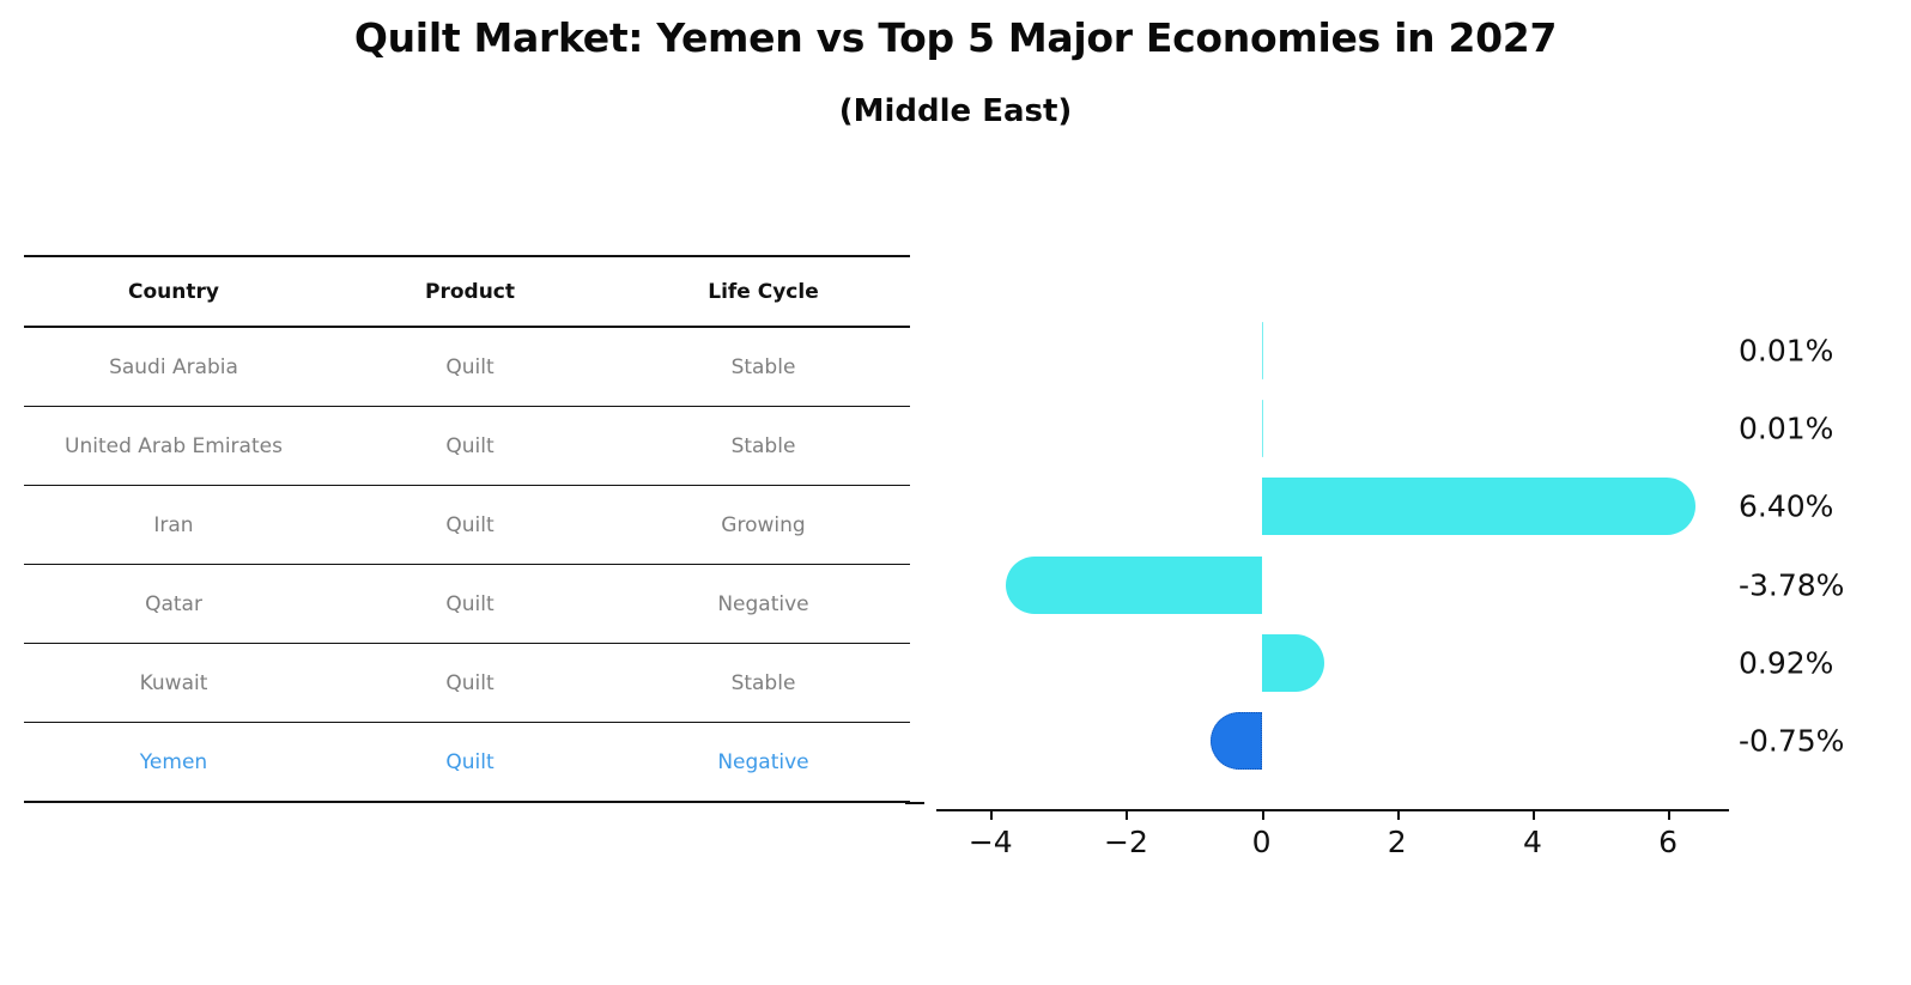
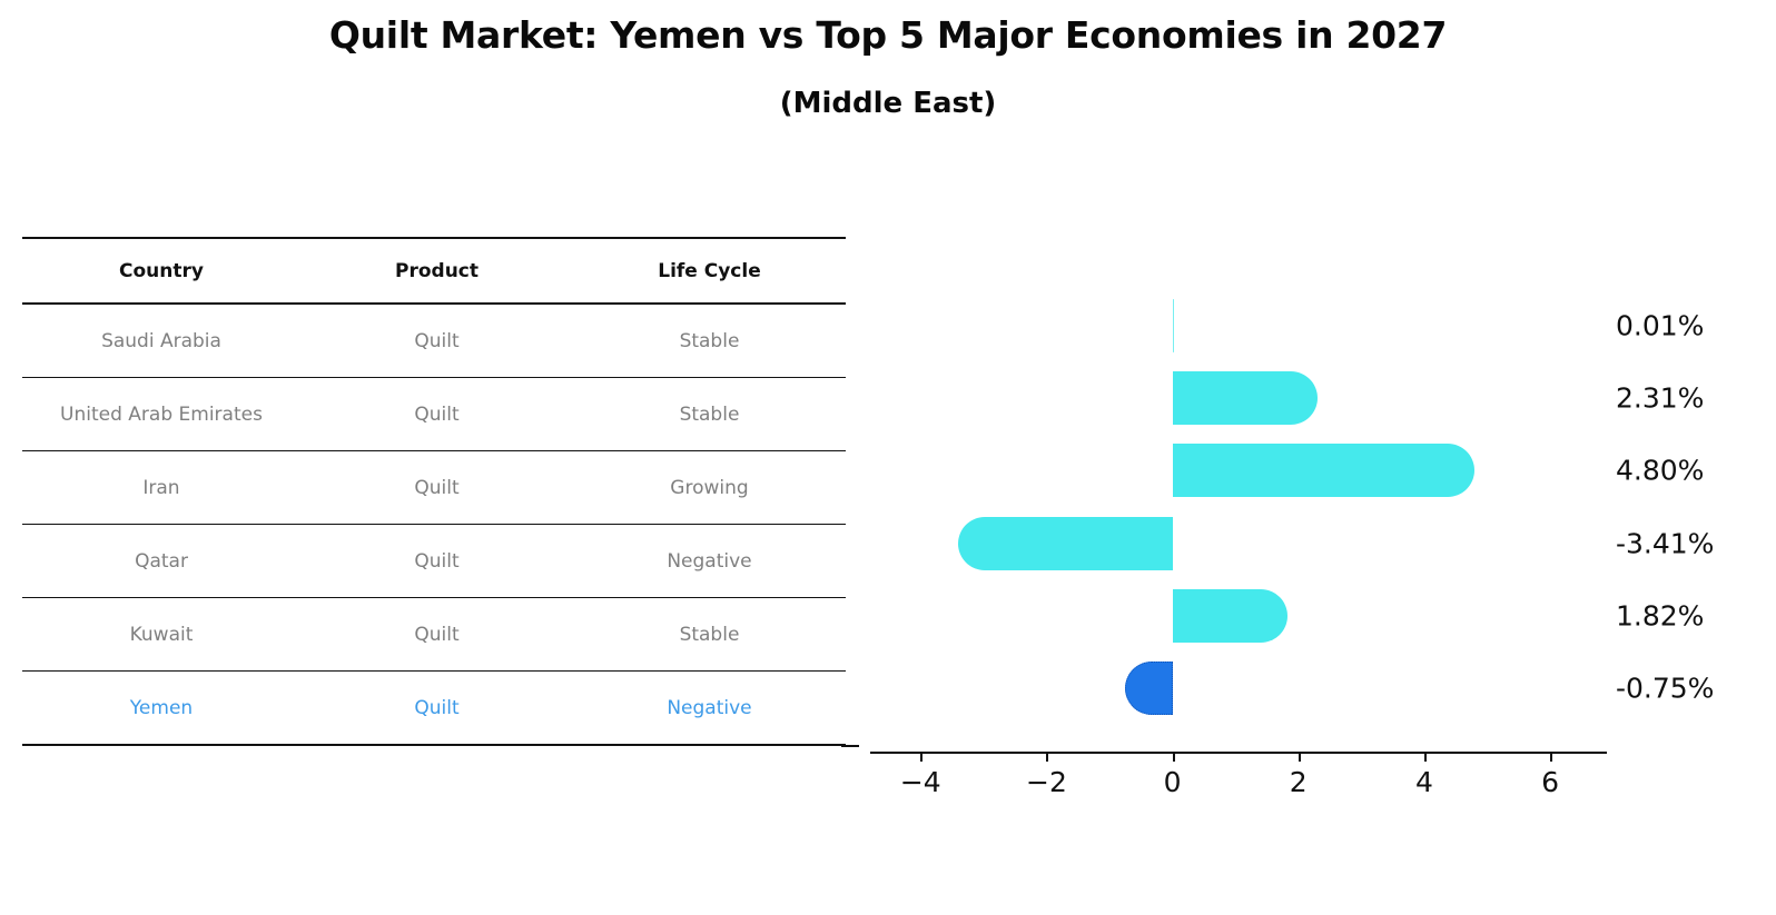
United Arab Emirates: 0.01% -> 2.31%
Iran: 6.40% -> 4.80%
Qatar: -3.78% -> -3.41%
Kuwait: 0.92% -> 1.82%
